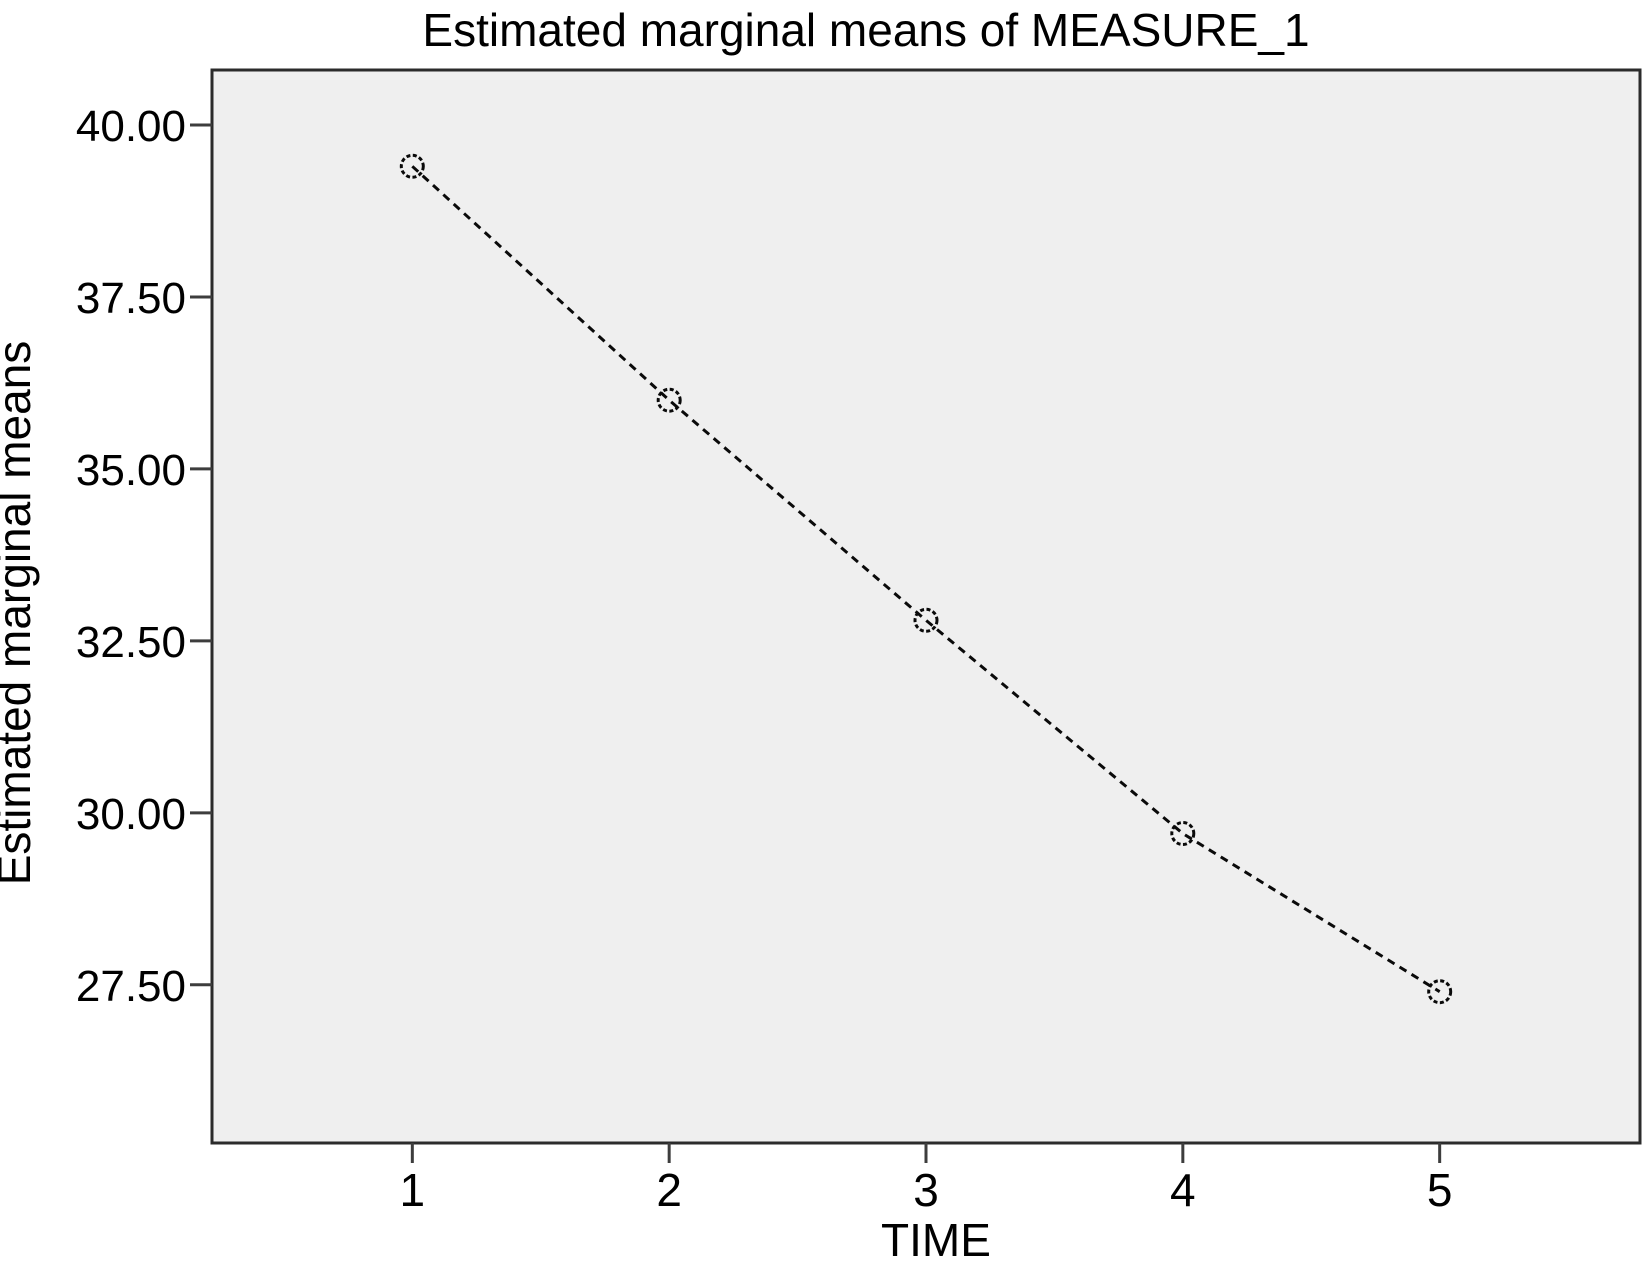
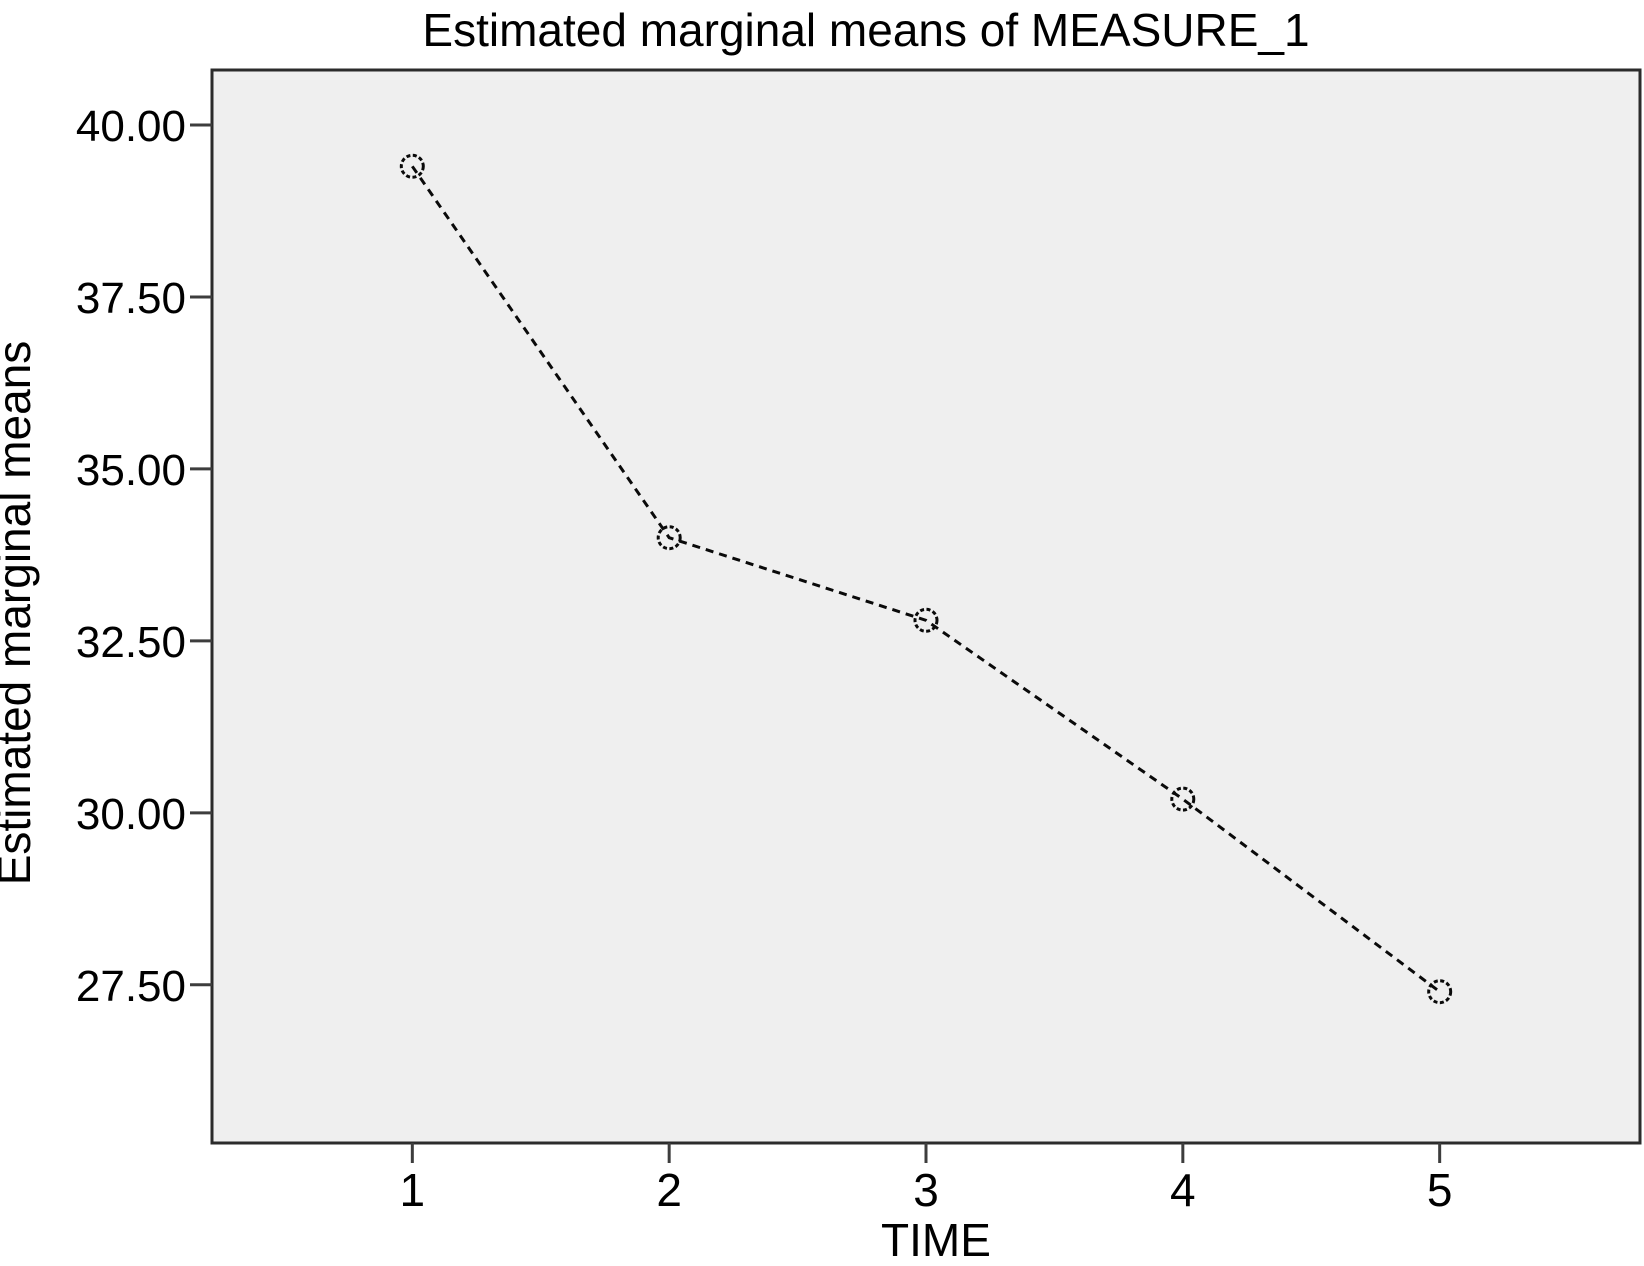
2: 36.0 -> 34.0
4: 29.7 -> 30.2
